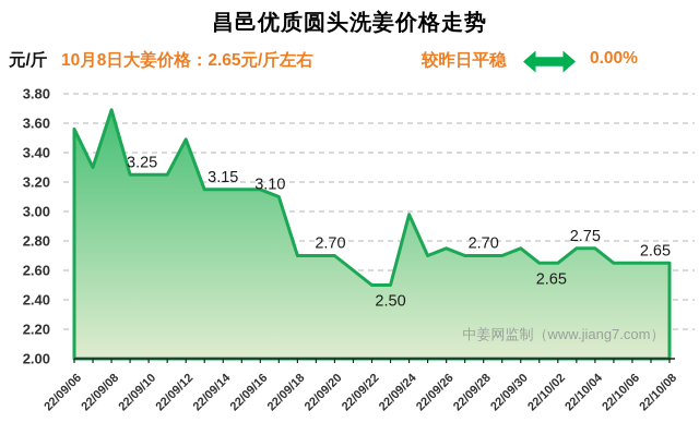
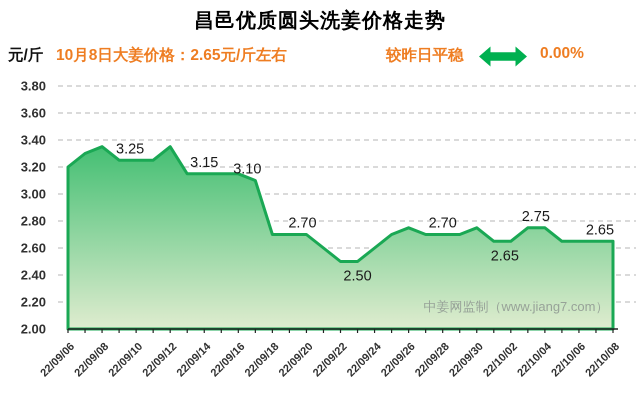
22/09/06: 3.56 -> 3.20
22/09/08: 3.69 -> 3.35
22/09/12: 3.49 -> 3.35
22/09/24: 2.98 -> 2.60
